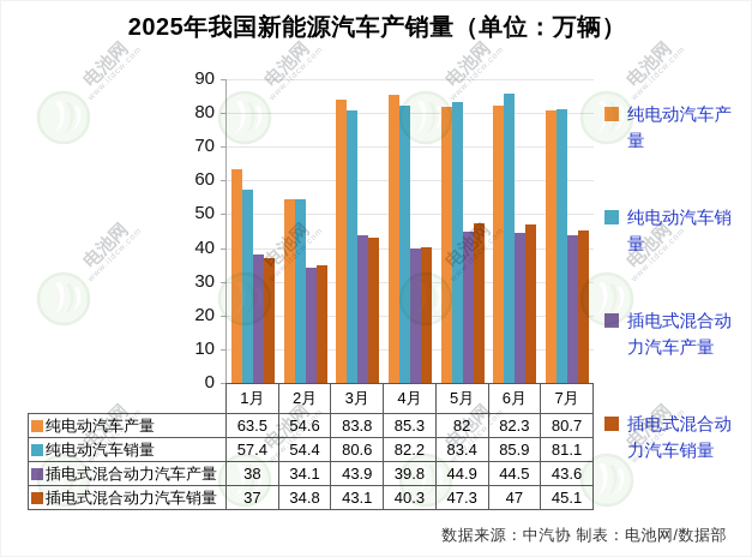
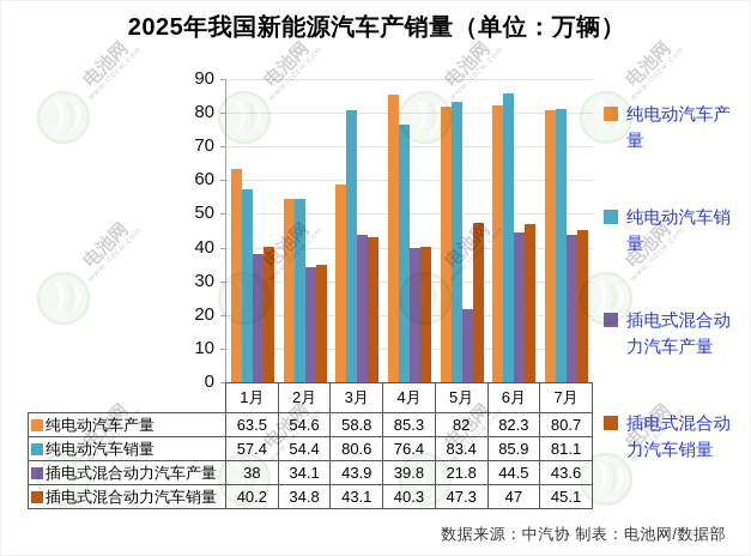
插电式混合动力汽车销量/1月: 37 -> 40.2
纯电动汽车产量/3月: 83.8 -> 58.8
纯电动汽车销量/4月: 82.2 -> 76.4
插电式混合动力汽车产量/5月: 44.9 -> 21.8
